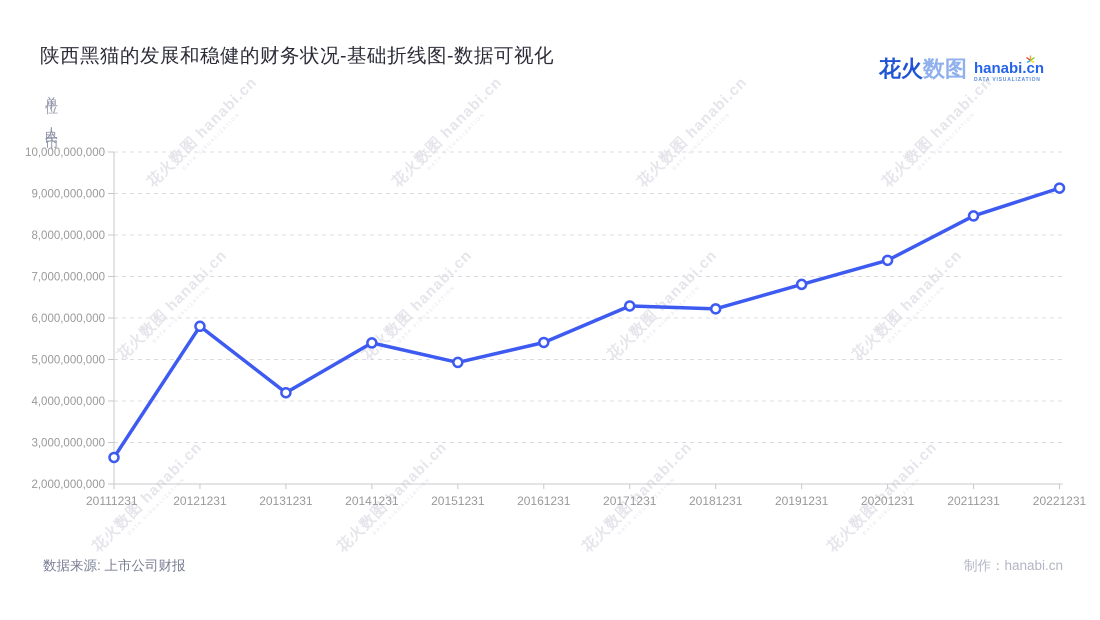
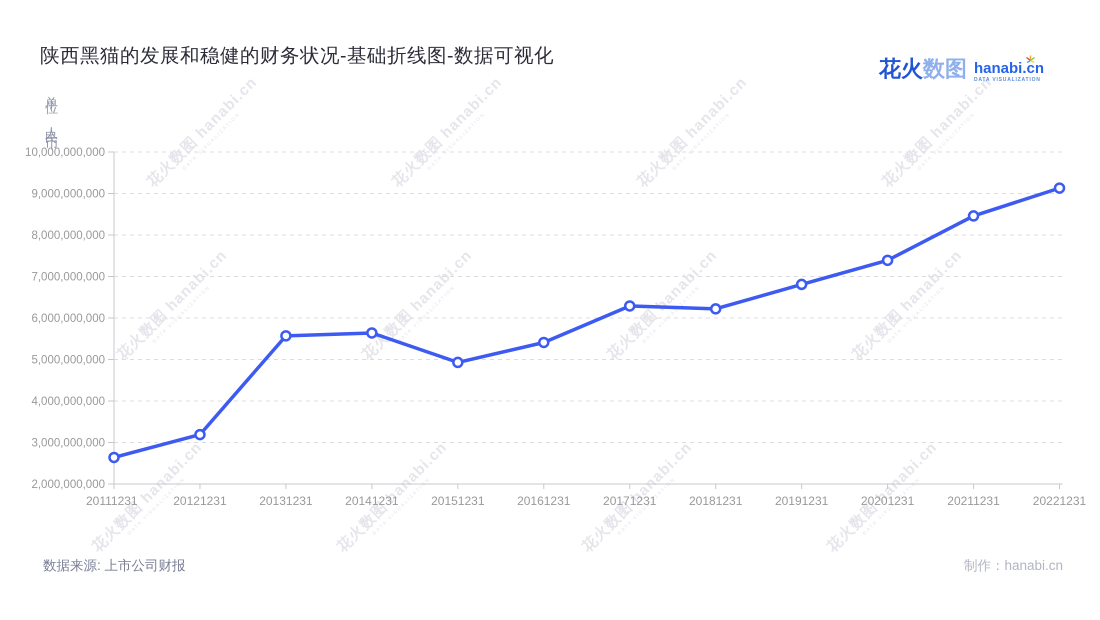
20121231: 5800000000 -> 3200000000
20131231: 4200000000 -> 5600000000
20141231: 5400000000 -> 5600000000
